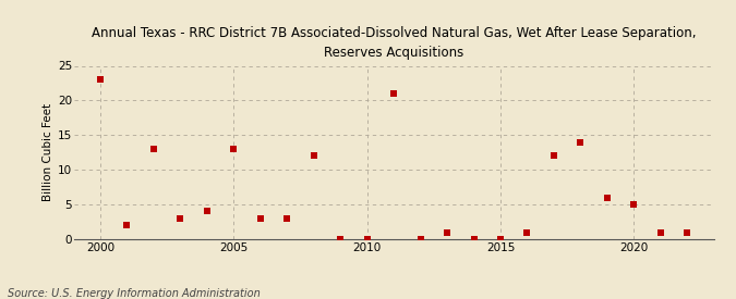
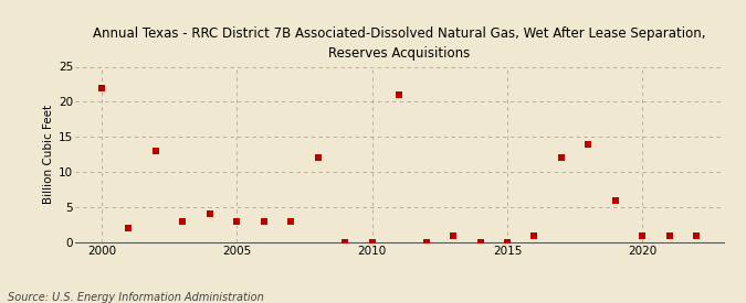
2000: 23 -> 22
2005: 13 -> 3
2020: 5 -> 1
